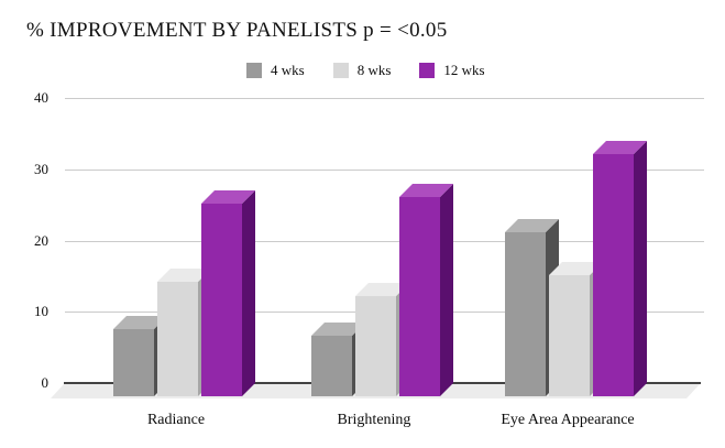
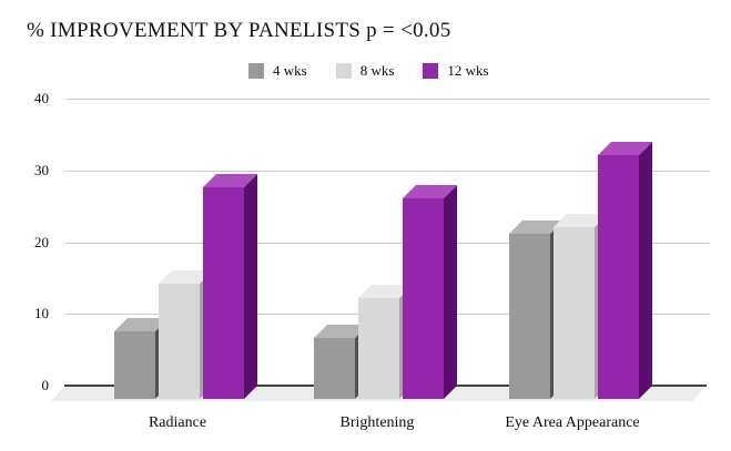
12 wks/Radiance: 27 -> 30
8 wks/Eye Area Appearance: 17 -> 24
